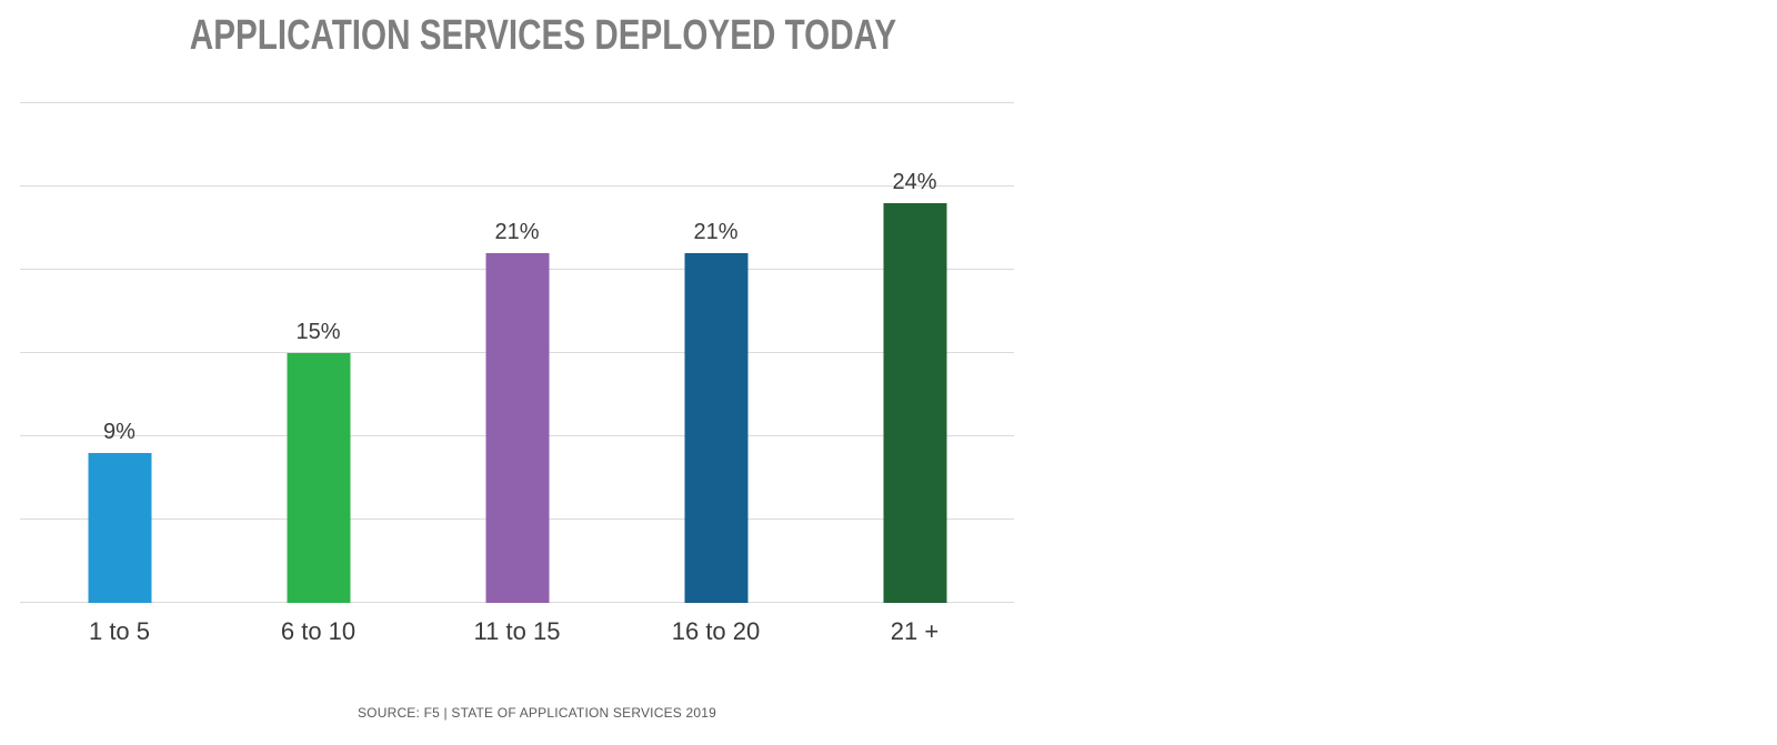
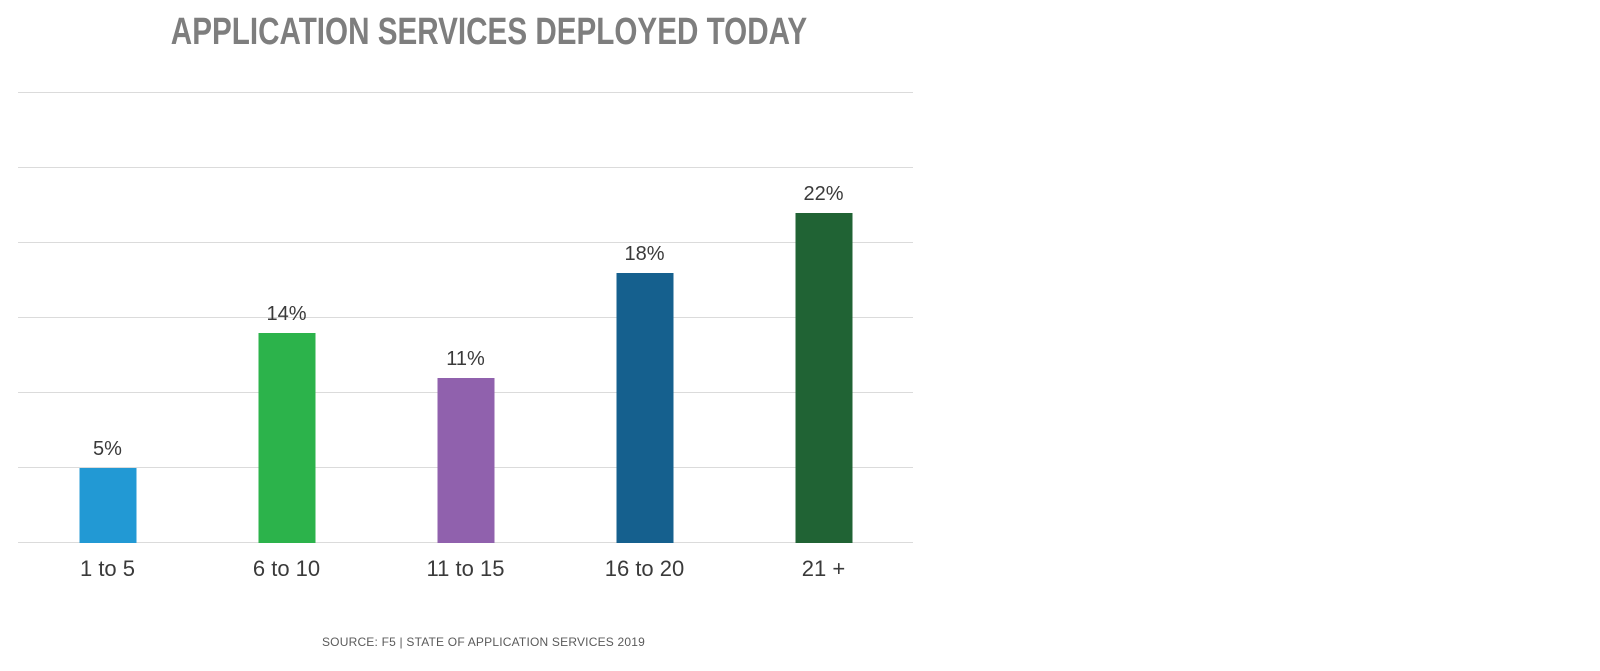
1 to 5: 9% -> 5%
6 to 10: 15% -> 14%
11 to 15: 21% -> 11%
16 to 20: 21% -> 18%
21 +: 24% -> 22%
